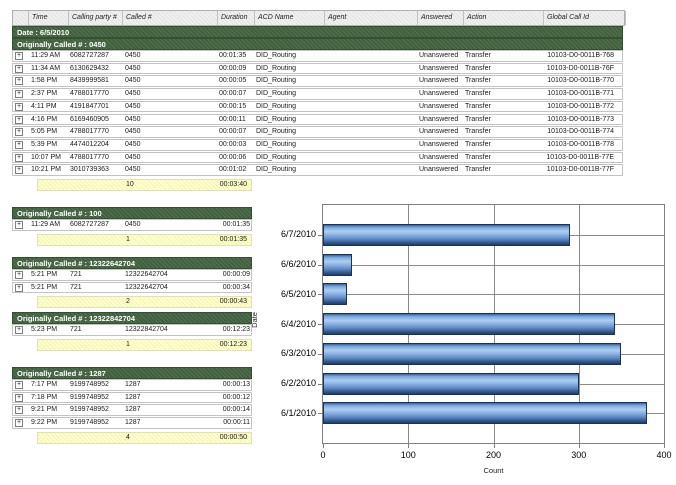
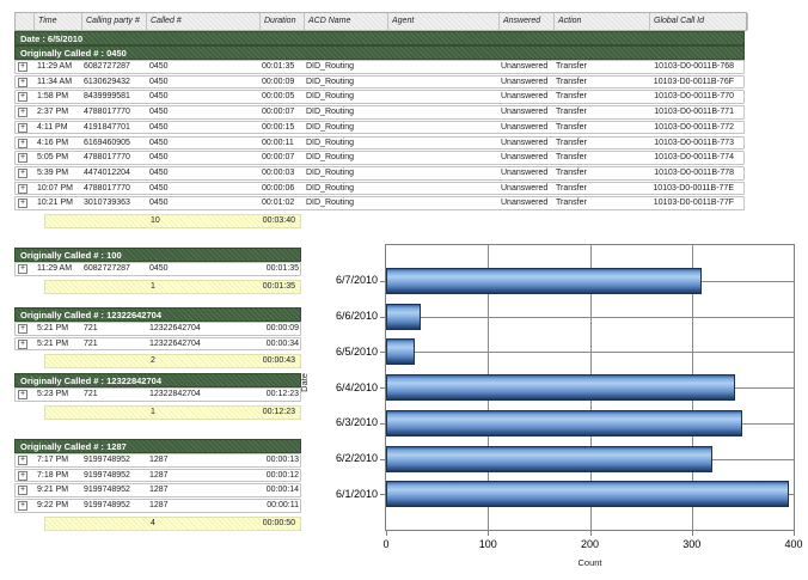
6/7/2010: 290 -> 310
6/2/2010: 300 -> 320
6/1/2010: 380 -> 400
